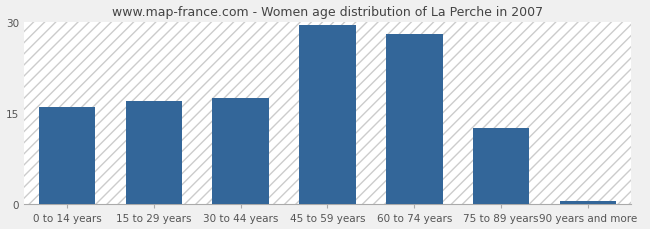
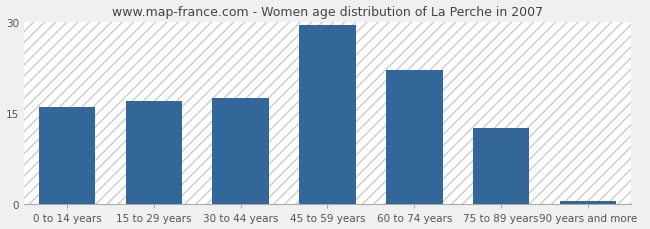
60 to 74 years: 28.0 -> 22.0
